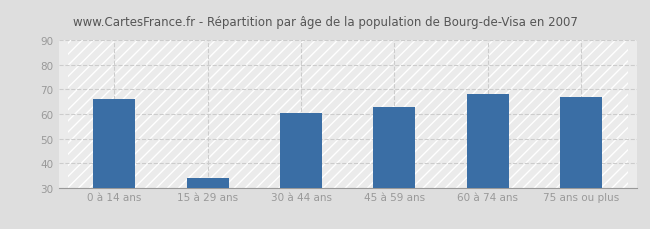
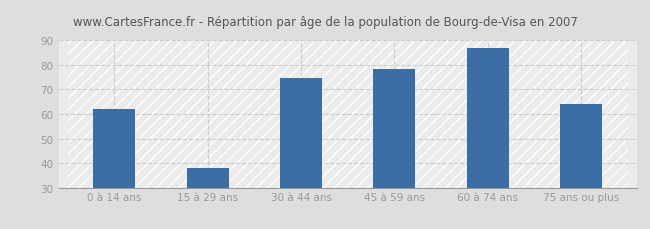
0 à 14 ans: 66.0 -> 62.0
15 à 29 ans: 34.0 -> 38.0
30 à 44 ans: 60.5 -> 74.5
45 à 59 ans: 63.0 -> 78.5
60 à 74 ans: 68.0 -> 87.0
75 ans ou plus: 67.0 -> 64.0
